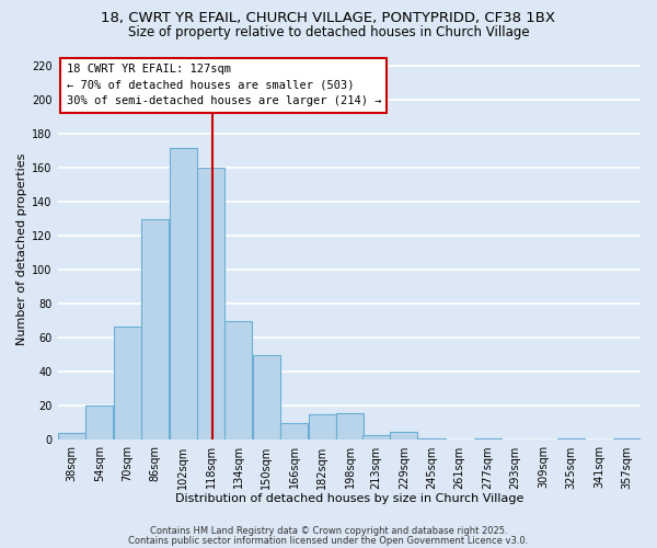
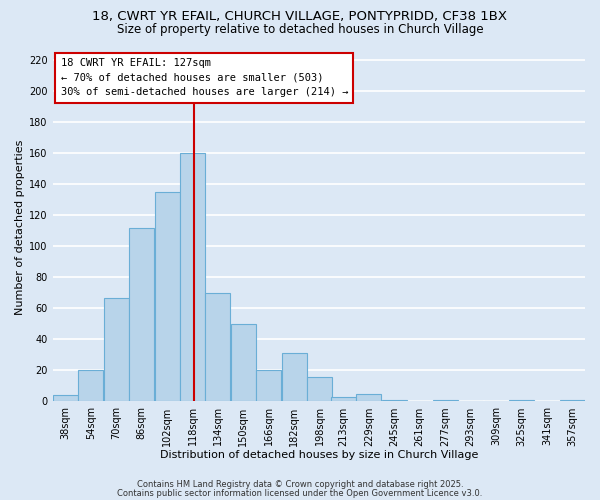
86sqm: 130 -> 112
102sqm: 172 -> 135
166sqm: 10 -> 20
182sqm: 15 -> 31
